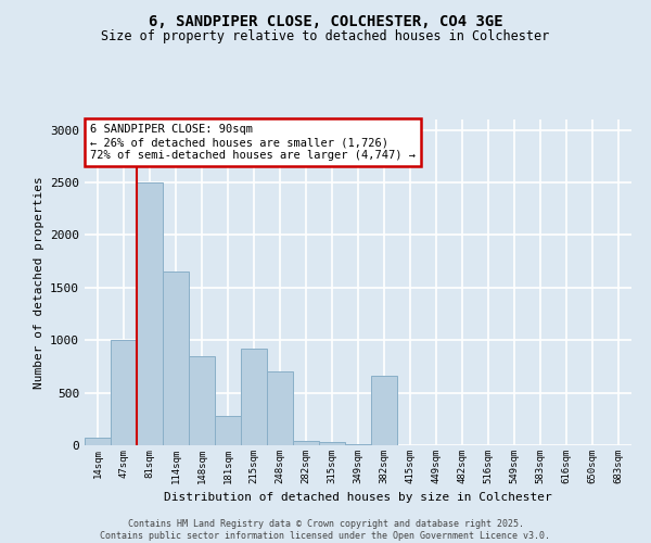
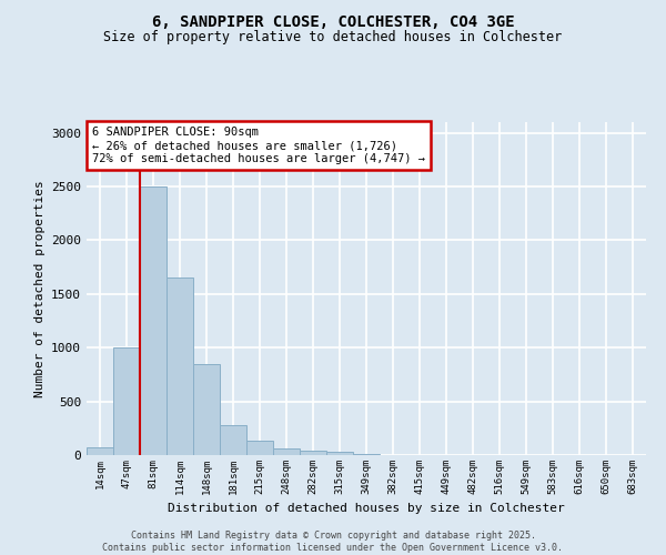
215sqm: 920 -> 130
248sqm: 700 -> 60
382sqm: 660 -> 0
